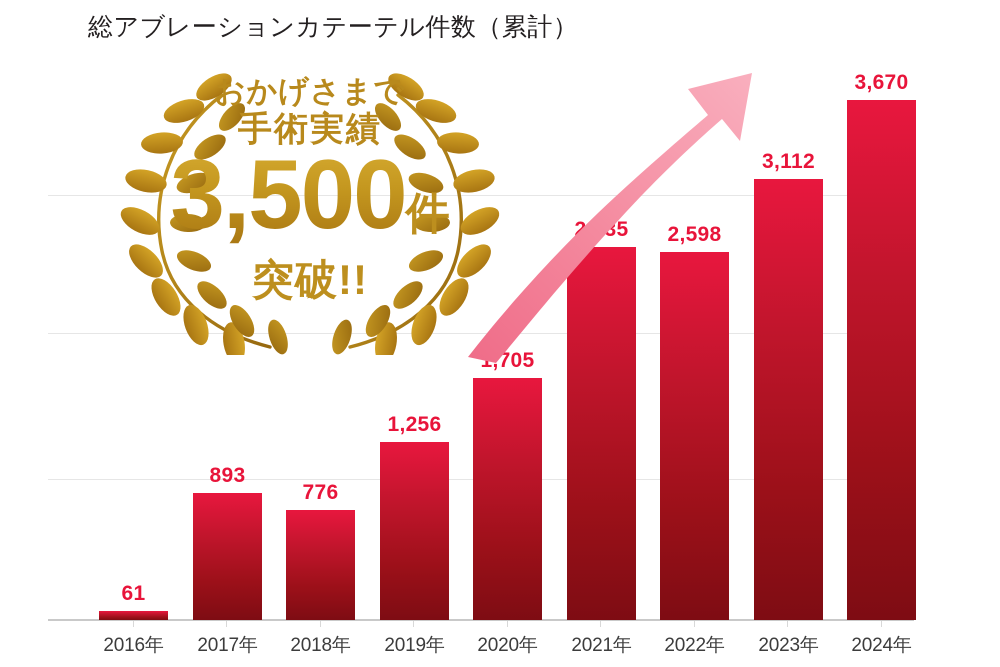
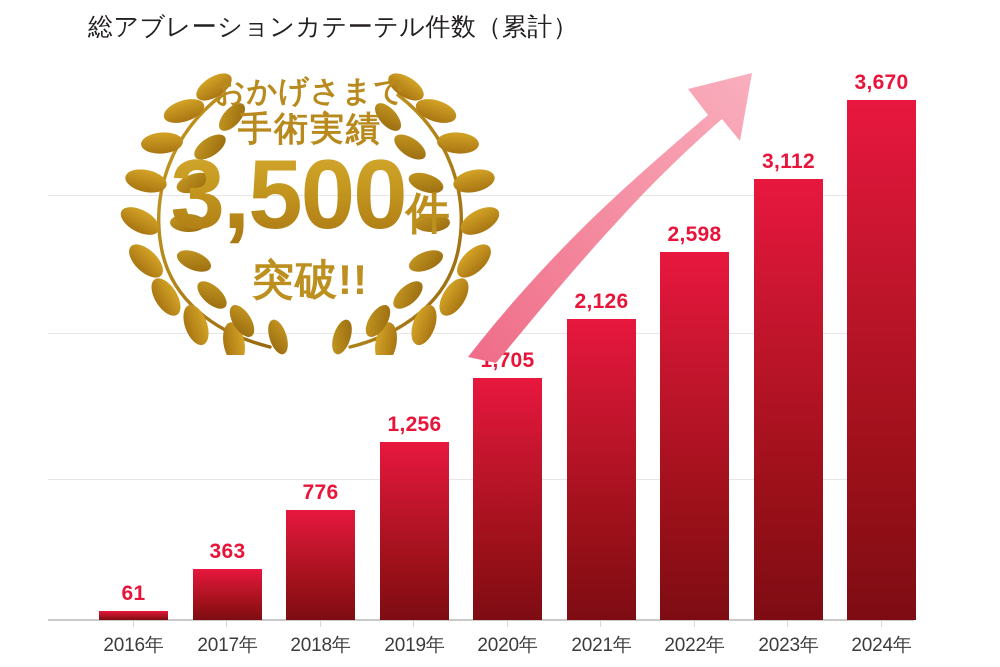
2017年: 893 -> 363
2021年: 2,635 -> 2,126
